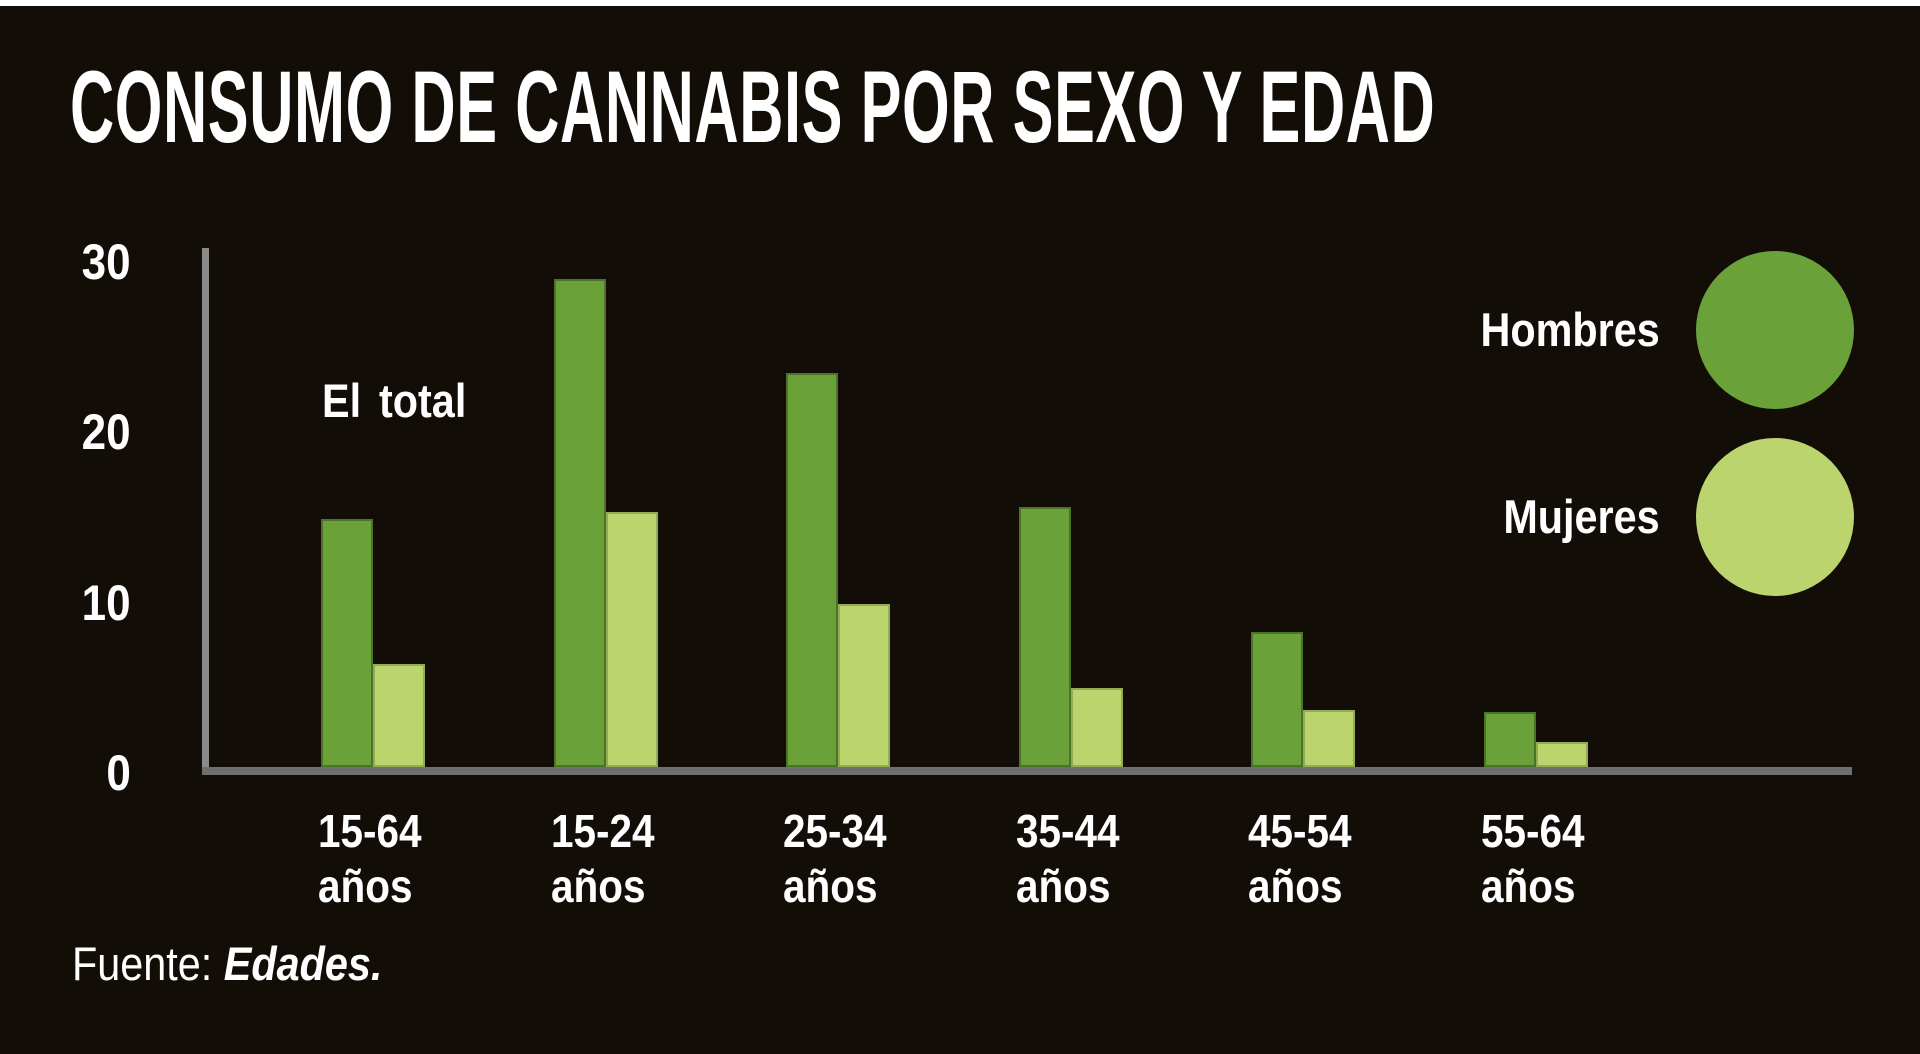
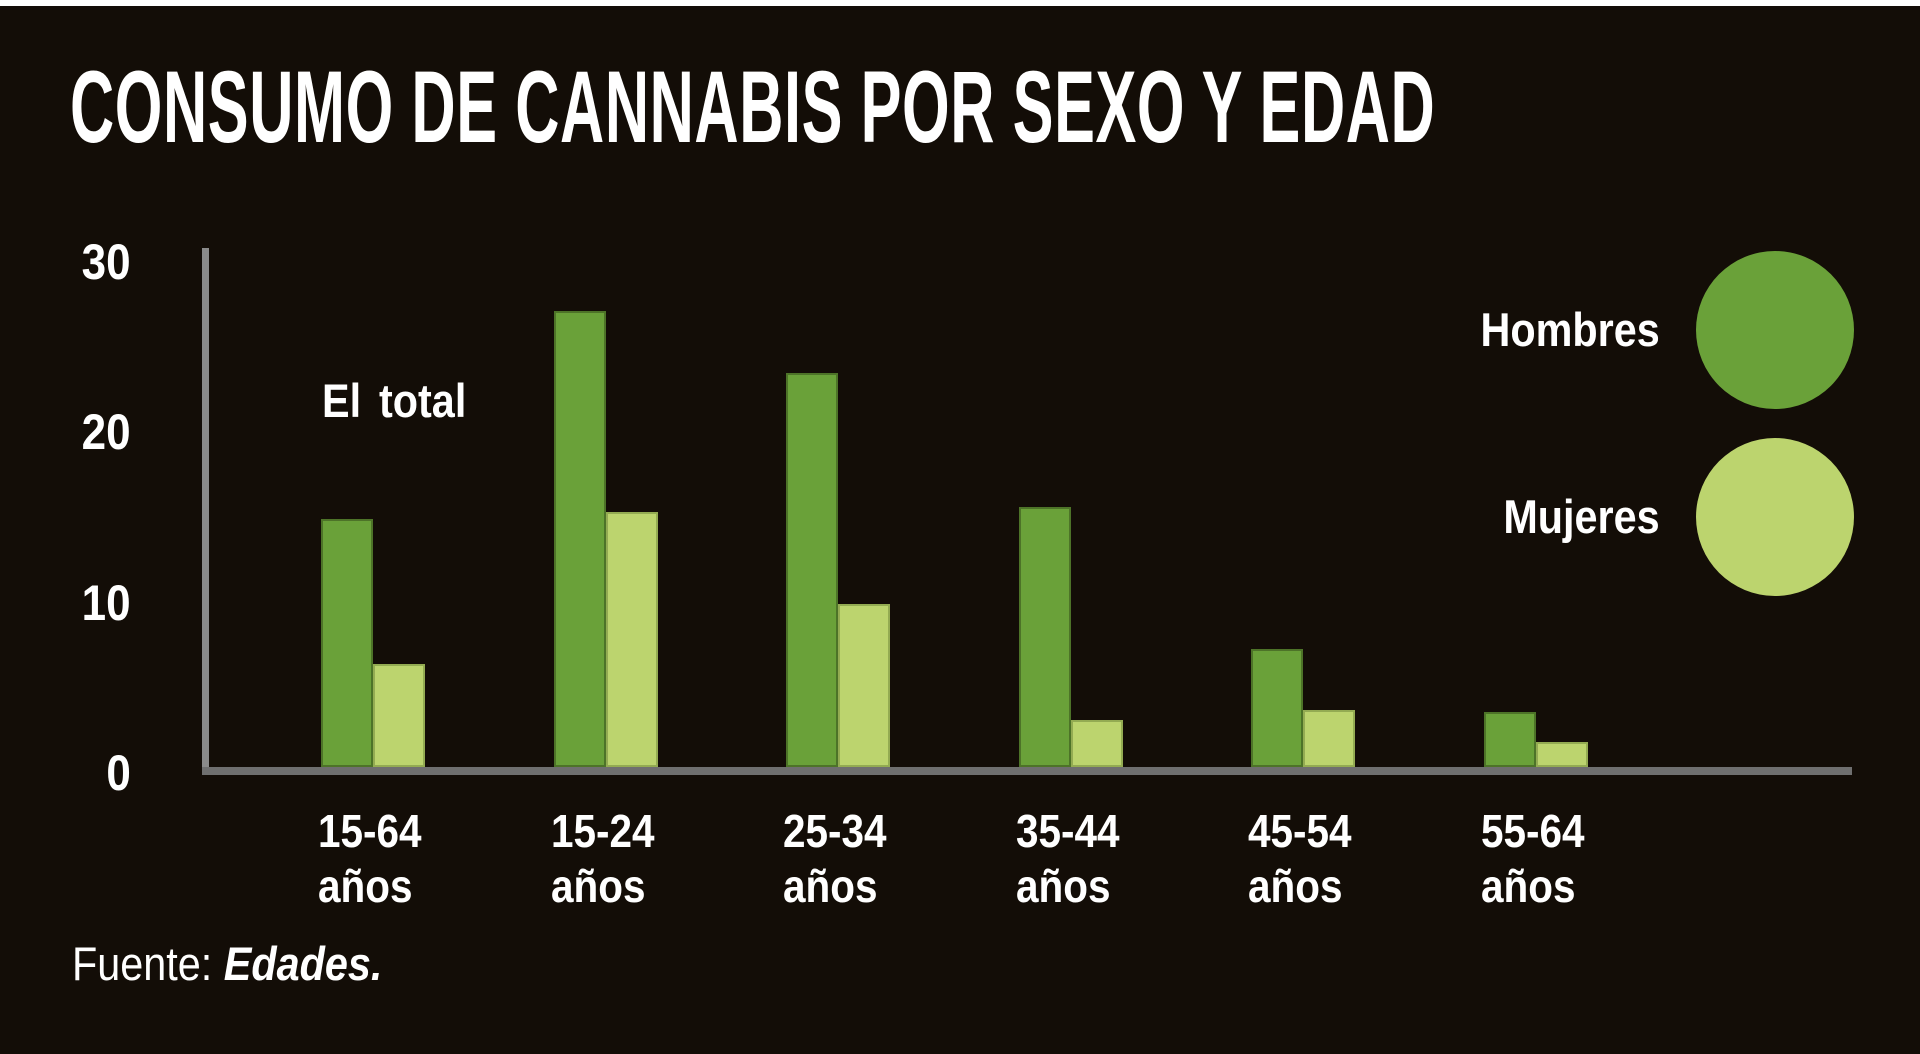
Hombres/15-24 años: 29.0 -> 27.1
Mujeres/35-44 años: 5.0 -> 3.1
Hombres/45-54 años: 8.3 -> 7.3
